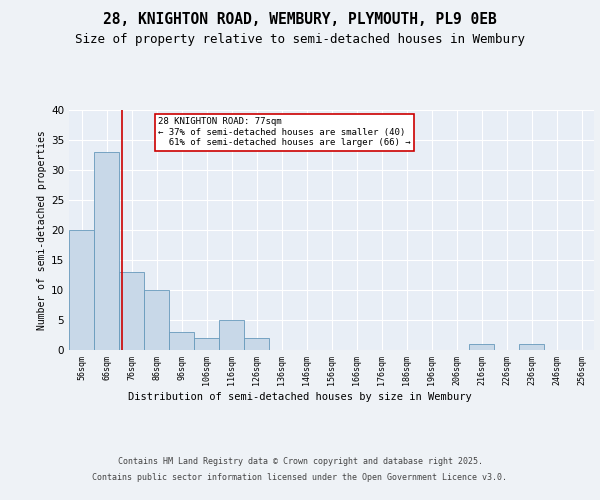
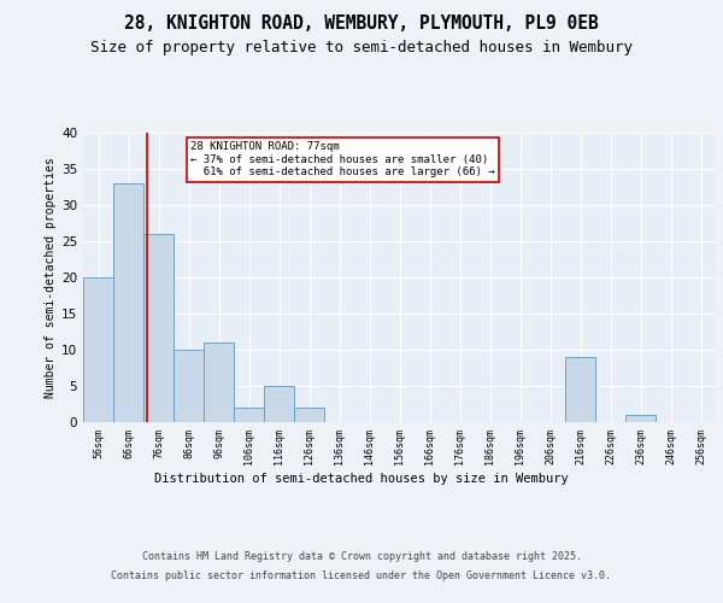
76sqm: 13 -> 26
96sqm: 3 -> 11
216sqm: 1 -> 9
